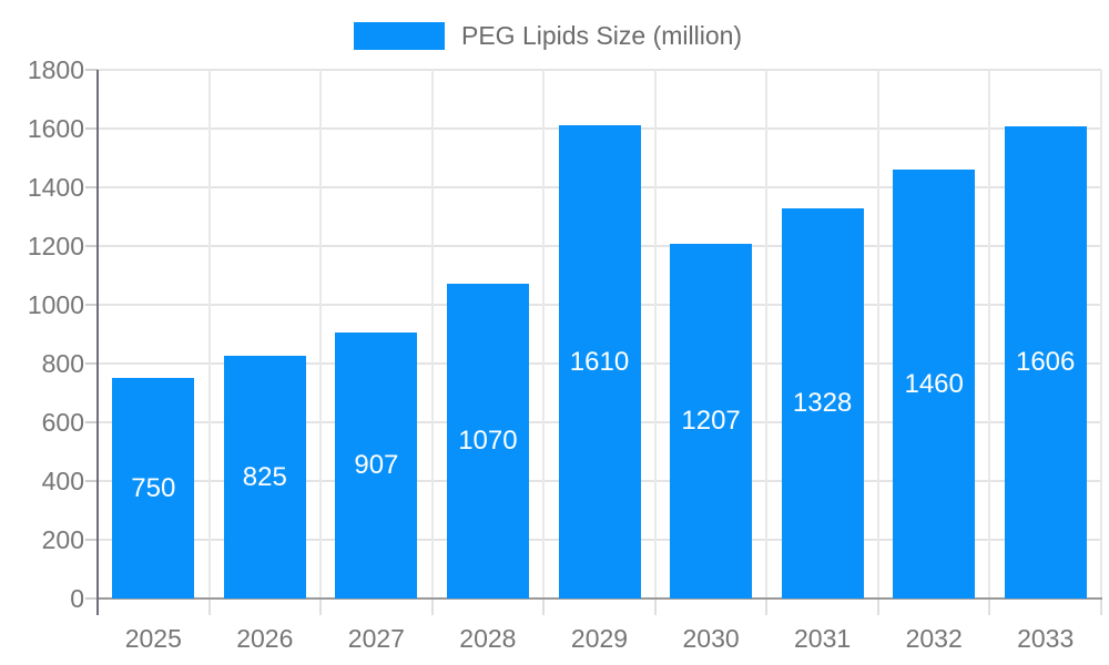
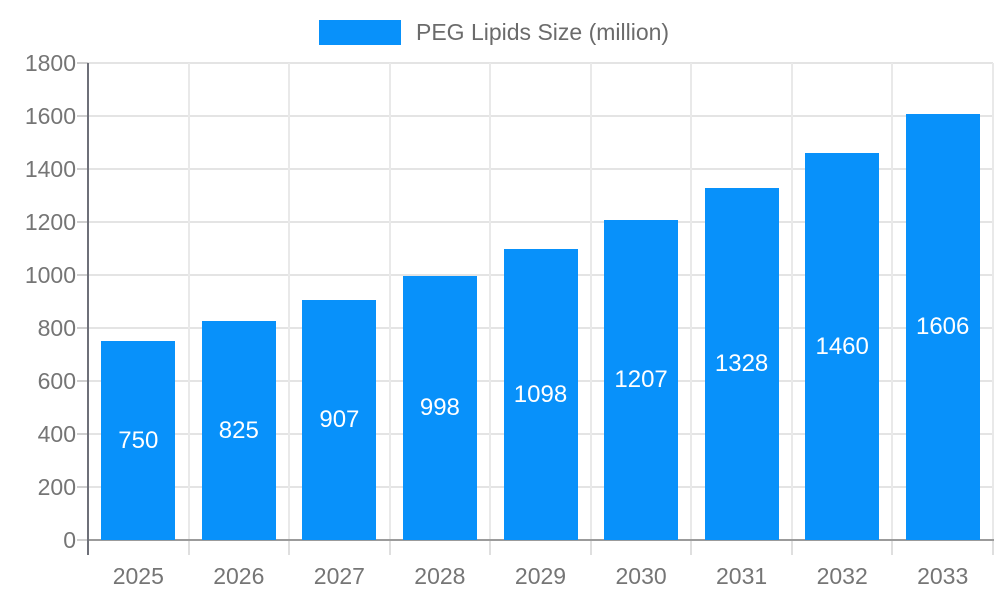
2028: 1070 -> 998
2029: 1610 -> 1098
